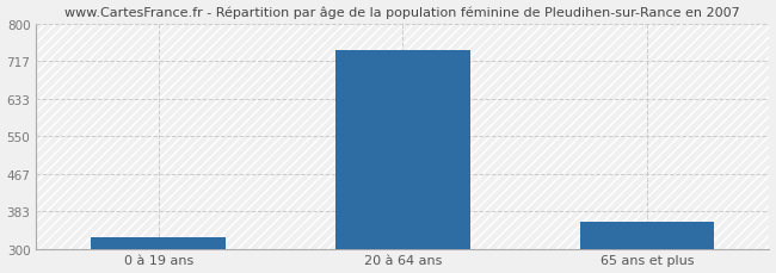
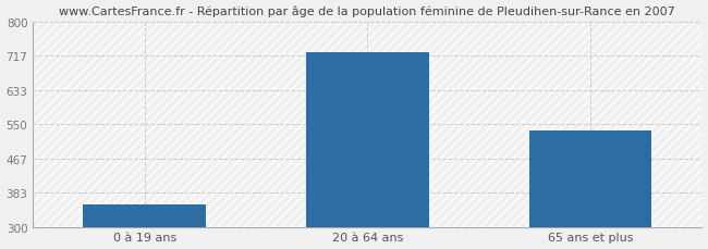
0 à 19 ans: 325 -> 355
20 à 64 ans: 742 -> 725
65 ans et plus: 360 -> 535
